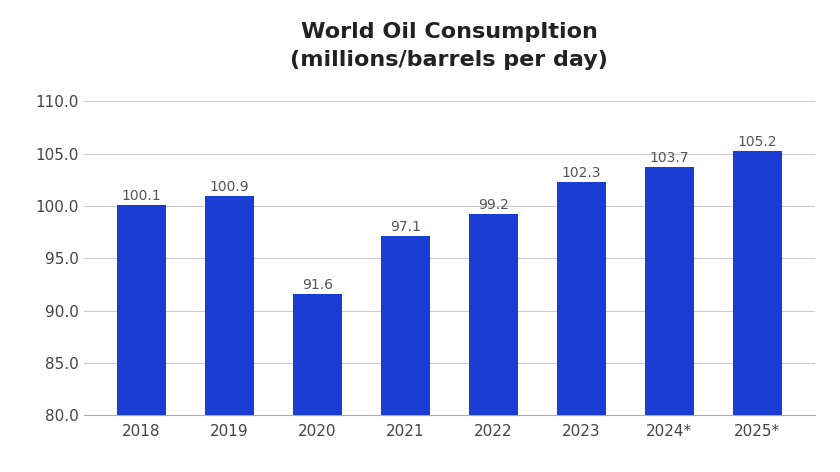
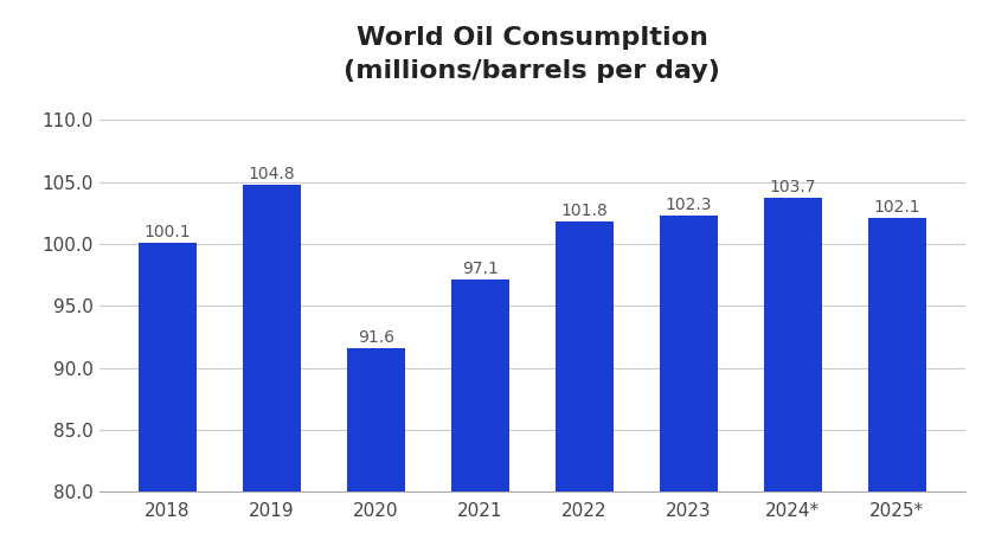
2019: 100.9 -> 104.8
2022: 99.2 -> 101.8
2025*: 105.2 -> 102.1
